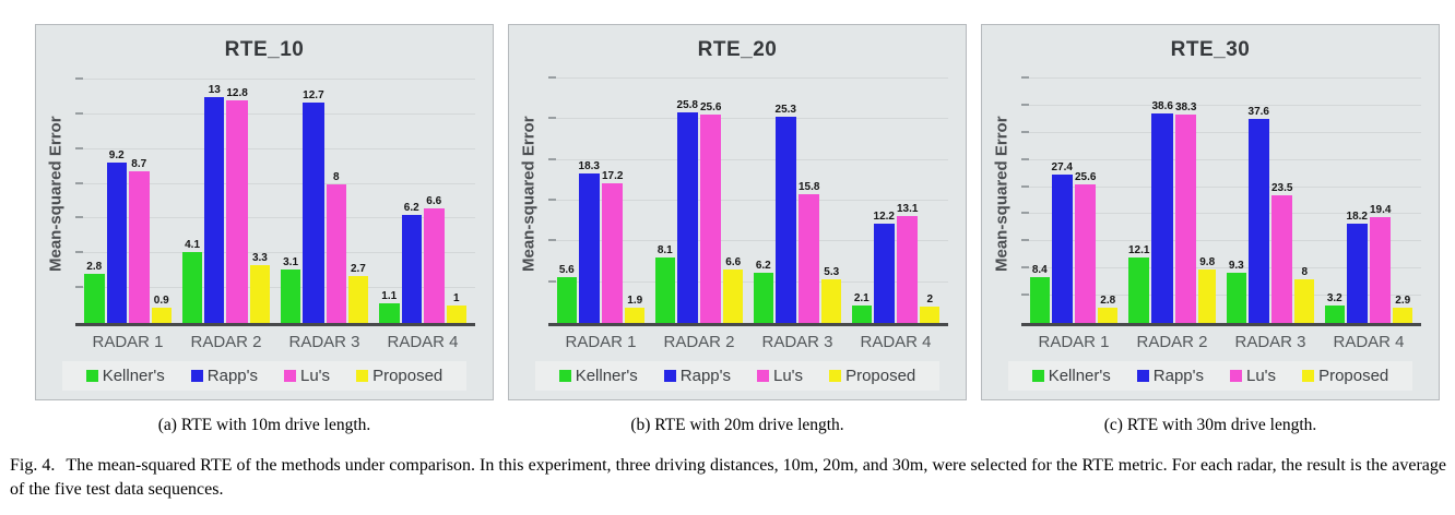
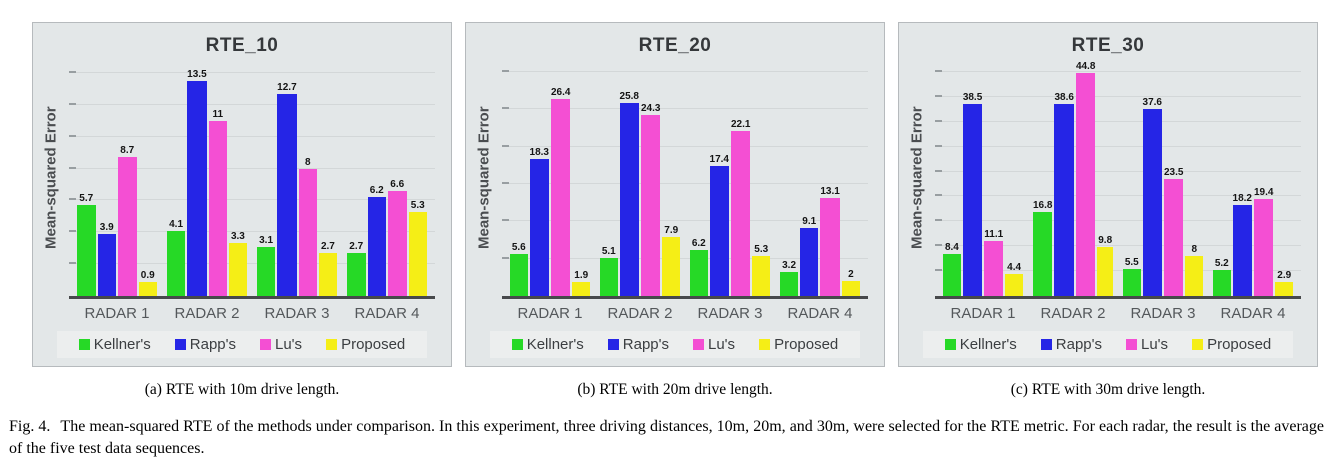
RTE_10/Kellner's/RADAR 1: 2.8 -> 5.7
RTE_10/Rapp's/RADAR 1: 9.2 -> 3.9
RTE_10/Rapp's/RADAR 2: 13 -> 13.5
RTE_10/Lu's/RADAR 2: 12.8 -> 11
RTE_10/Kellner's/RADAR 4: 1.1 -> 2.7
RTE_10/Proposed/RADAR 4: 1 -> 5.3
RTE_20/Lu's/RADAR 1: 17.2 -> 26.4
RTE_20/Kellner's/RADAR 2: 8.1 -> 5.1
RTE_20/Lu's/RADAR 2: 25.6 -> 24.3
RTE_20/Proposed/RADAR 2: 6.6 -> 7.9
RTE_20/Rapp's/RADAR 3: 25.3 -> 17.4
RTE_20/Lu's/RADAR 3: 15.8 -> 22.1
RTE_20/Kellner's/RADAR 4: 2.1 -> 3.2
RTE_20/Rapp's/RADAR 4: 12.2 -> 9.1
RTE_30/Rapp's/RADAR 1: 27.4 -> 38.5
RTE_30/Lu's/RADAR 1: 25.6 -> 11.1
RTE_30/Proposed/RADAR 1: 2.8 -> 4.4
RTE_30/Kellner's/RADAR 2: 12.1 -> 16.8
RTE_30/Lu's/RADAR 2: 38.3 -> 44.8
RTE_30/Kellner's/RADAR 3: 9.3 -> 5.5
RTE_30/Kellner's/RADAR 4: 3.2 -> 5.2
